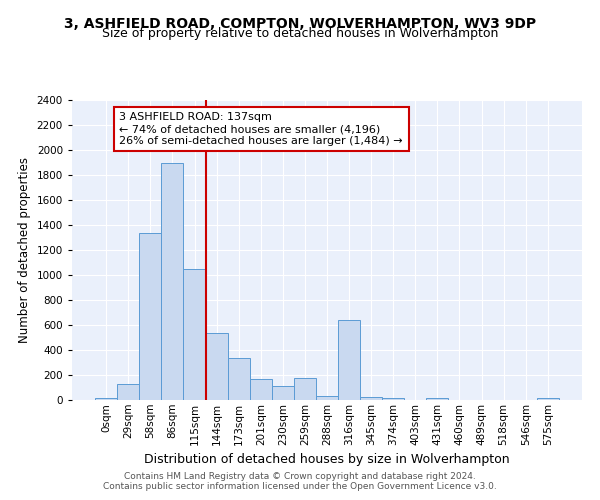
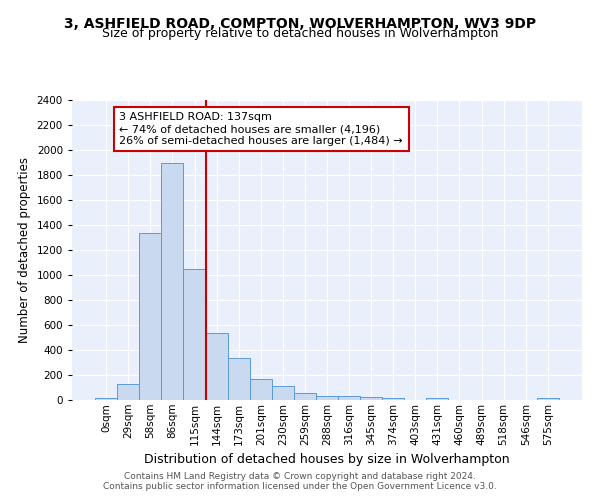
259sqm: 180 -> 60
316sqm: 640 -> 30
